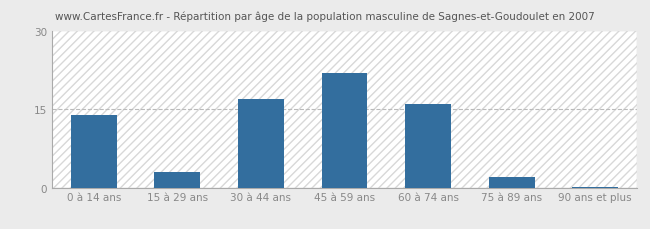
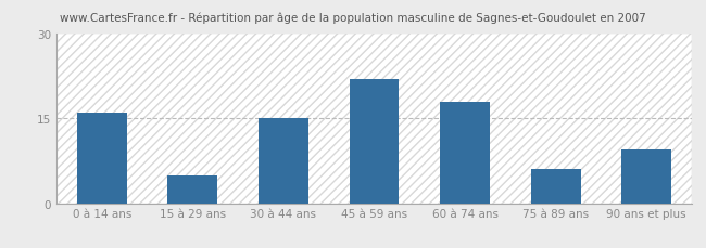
0 à 14 ans: 14.0 -> 16.0
15 à 29 ans: 3.0 -> 5.0
30 à 44 ans: 17.0 -> 15.0
60 à 74 ans: 16.0 -> 18.0
75 à 89 ans: 2.0 -> 6.0
90 ans et plus: 0.2 -> 9.6
